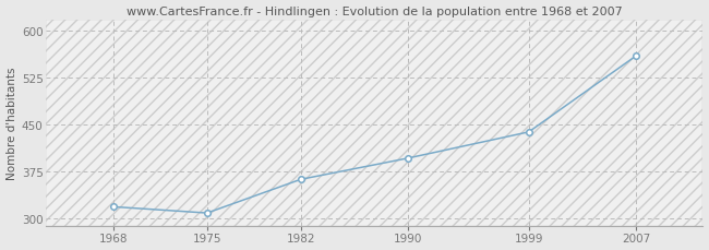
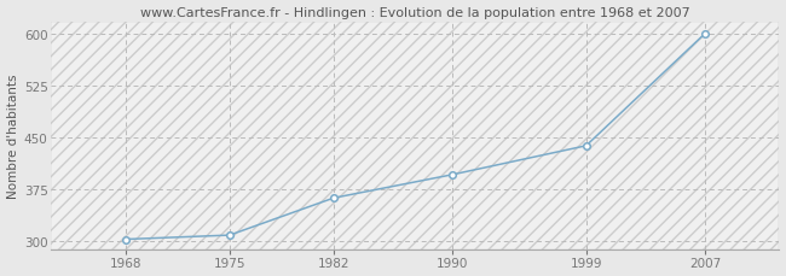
1968: 318 -> 302
2007: 560 -> 601
